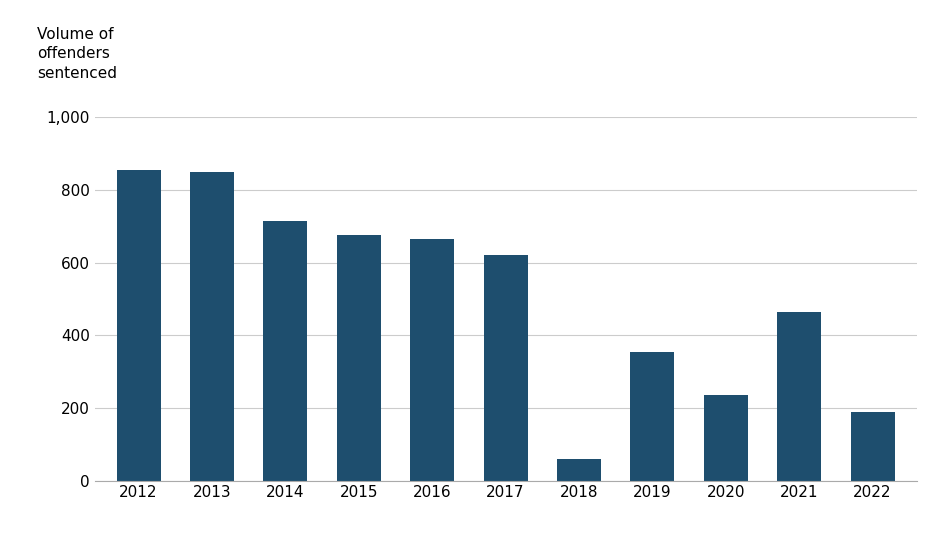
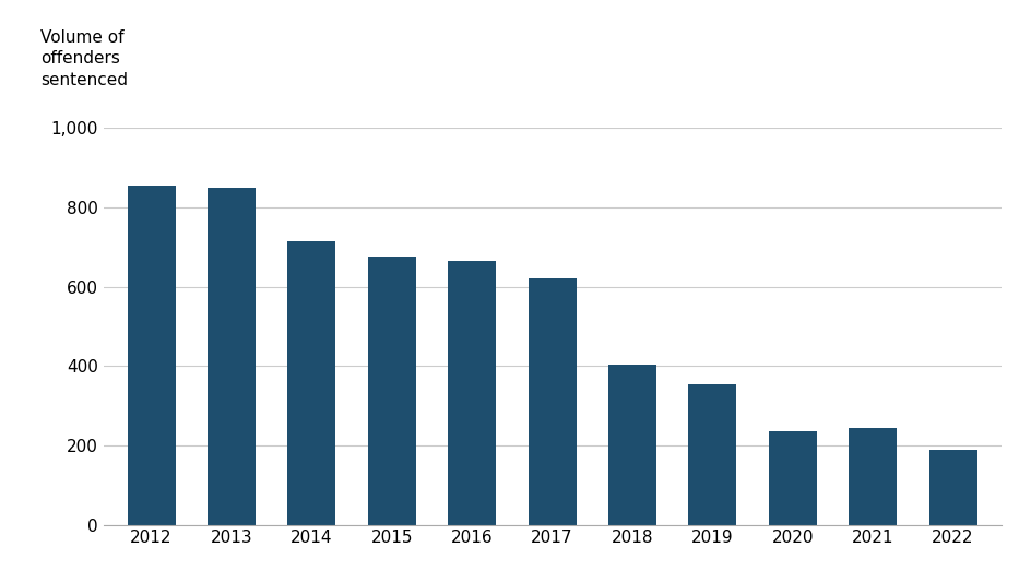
2018: 60 -> 405
2021: 465 -> 245
